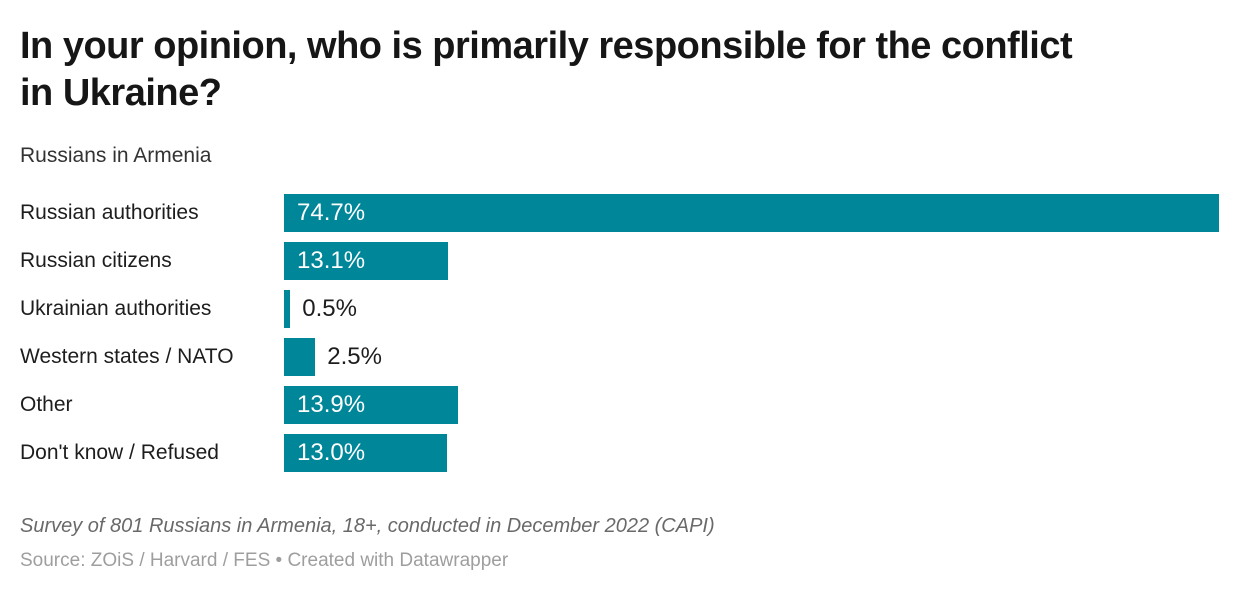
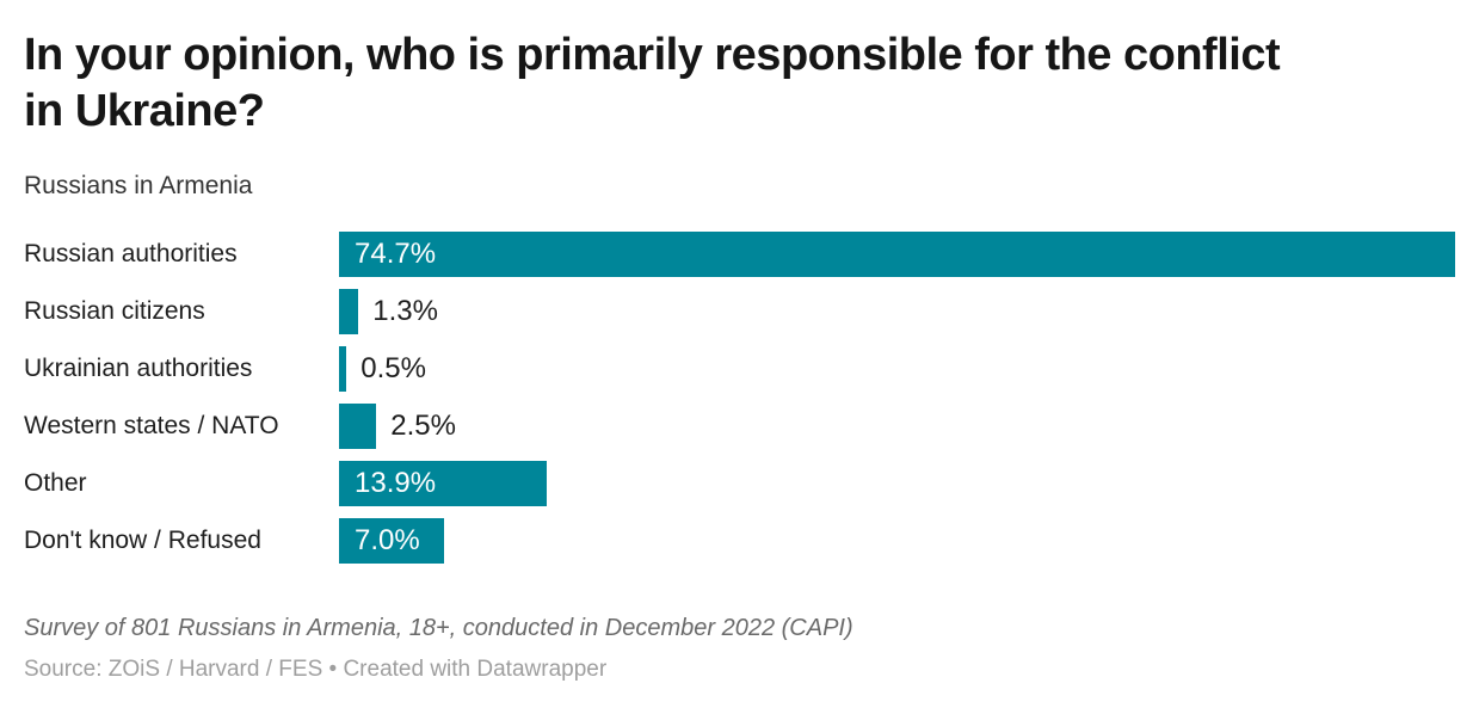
Russian citizens: 13.1% -> 1.3%
Don't know / Refused: 13.0% -> 7.0%
